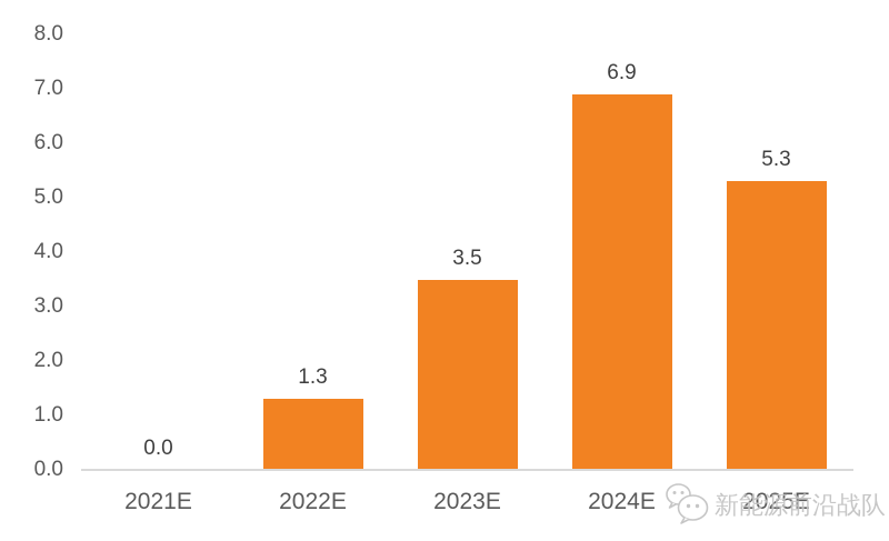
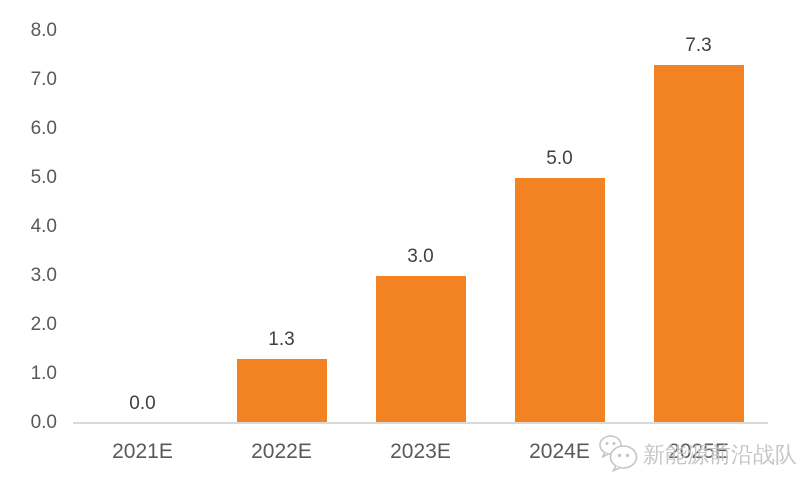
2023E: 3.5 -> 3.0
2024E: 6.9 -> 5.0
2025E: 5.3 -> 7.3
